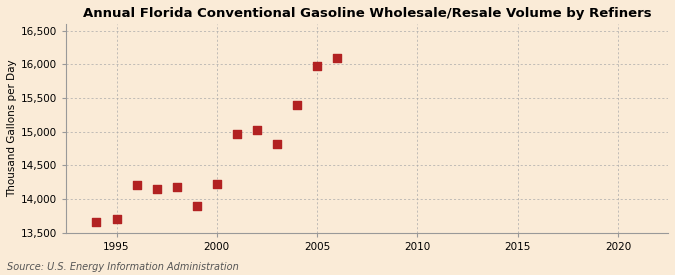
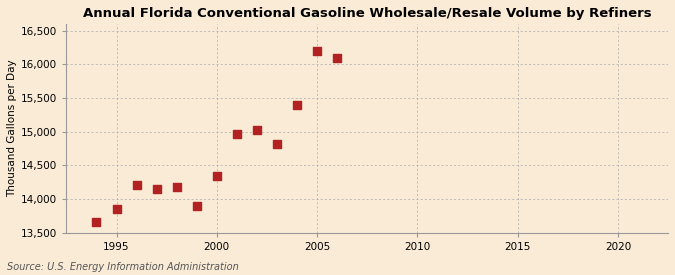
1995: 13,700 -> 13,860
2000: 14,220 -> 14,340
2005: 15,980 -> 16,200
